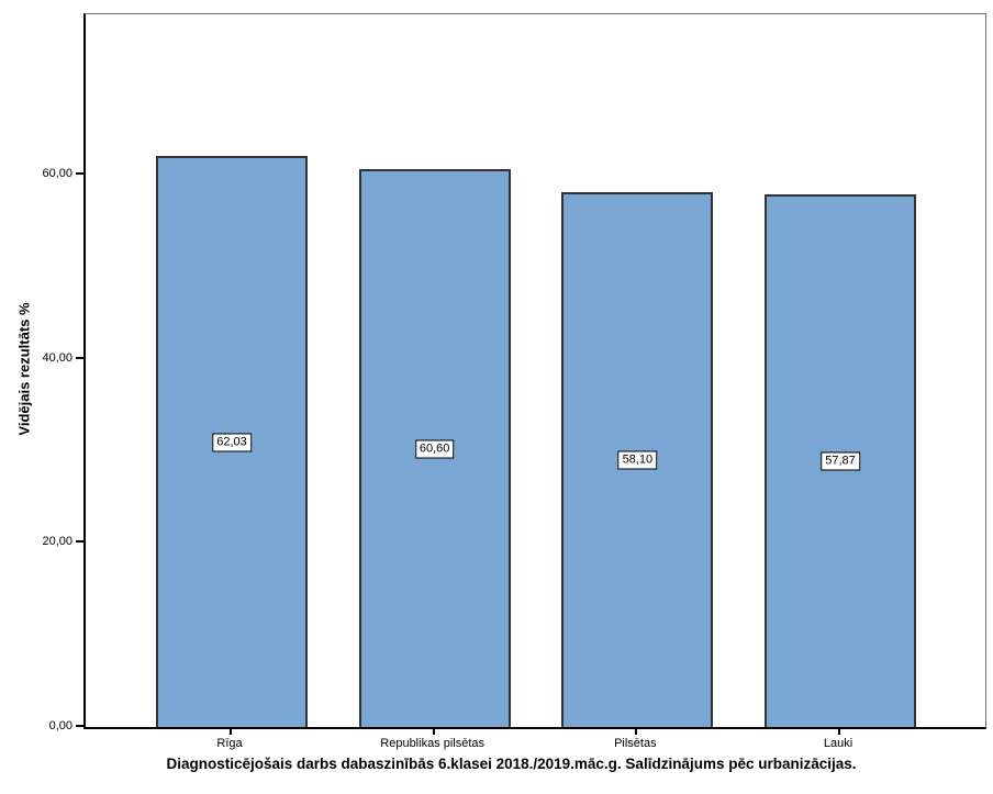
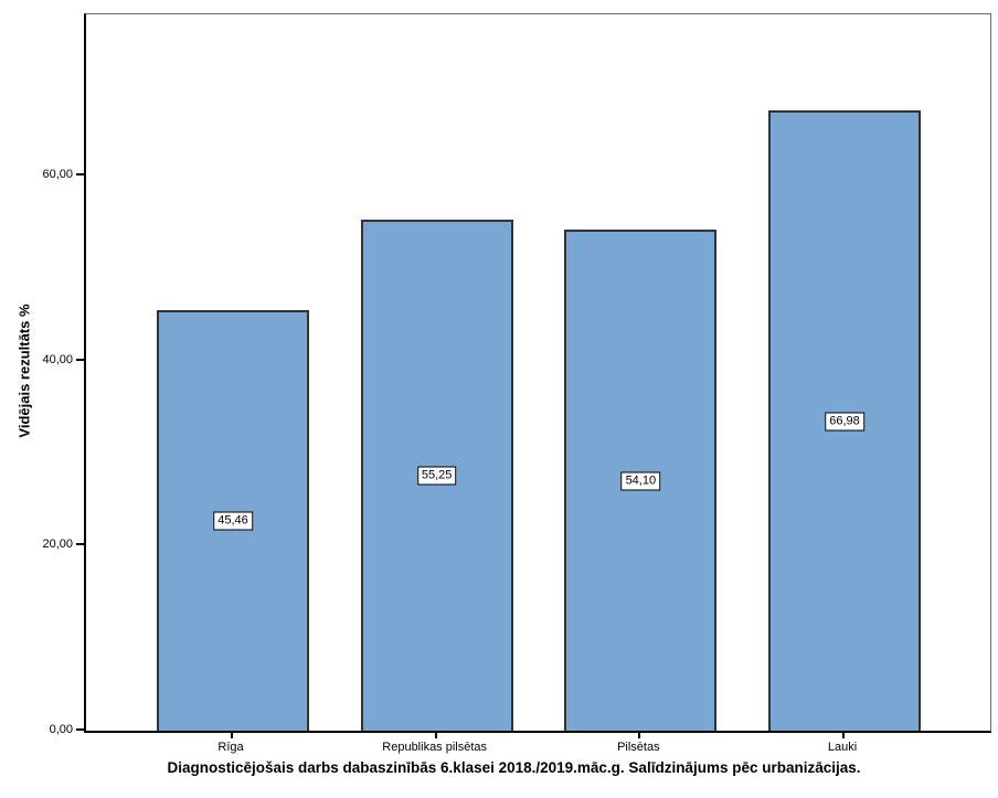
Rīga: 62,03 -> 45,46
Republikas pilsētas: 60,60 -> 55,25
Pilsētas: 58,10 -> 54,10
Lauki: 57,87 -> 66,98
